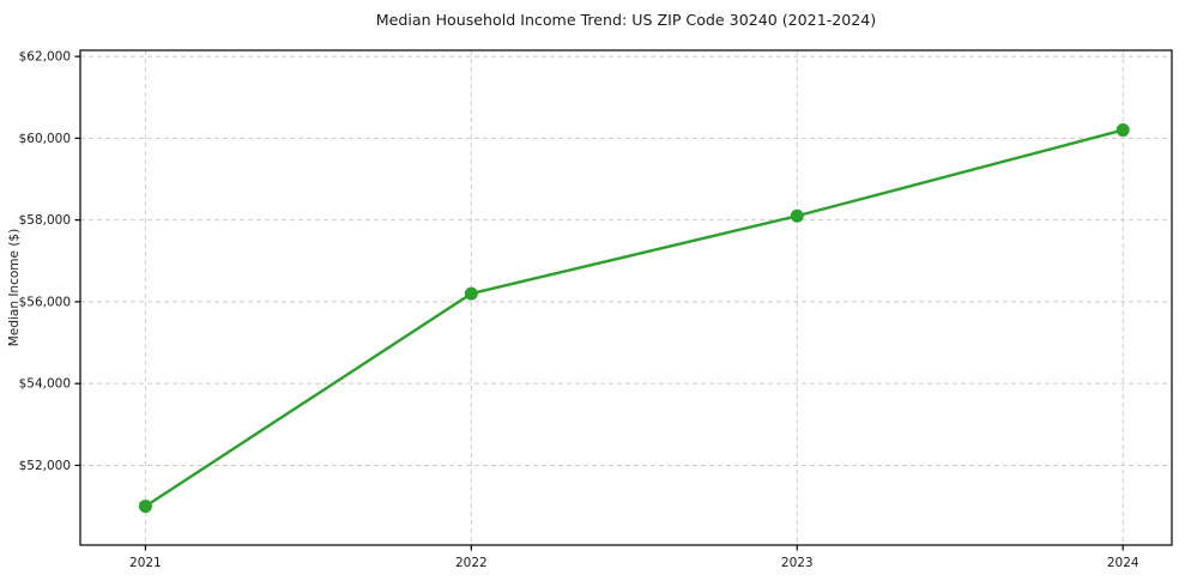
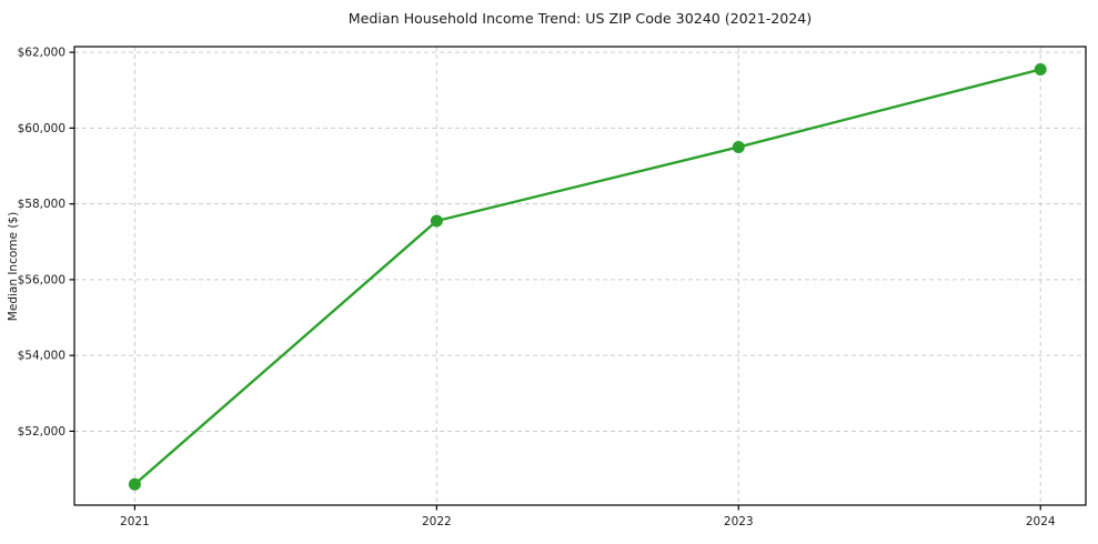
2021: $51000 -> $50600
2022: $56200 -> $57600
2023: $58100 -> $59500
2024: $60200 -> $61600
